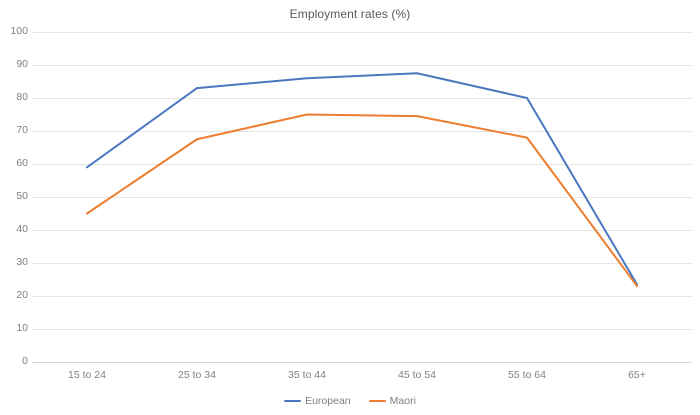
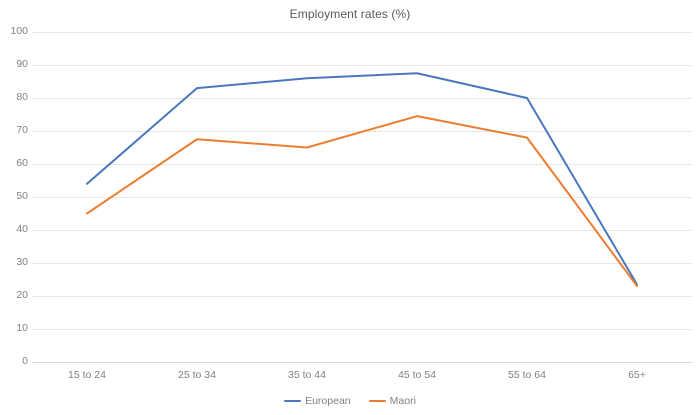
European/15 to 24: 59 -> 54
Maori/35 to 44: 75 -> 65
